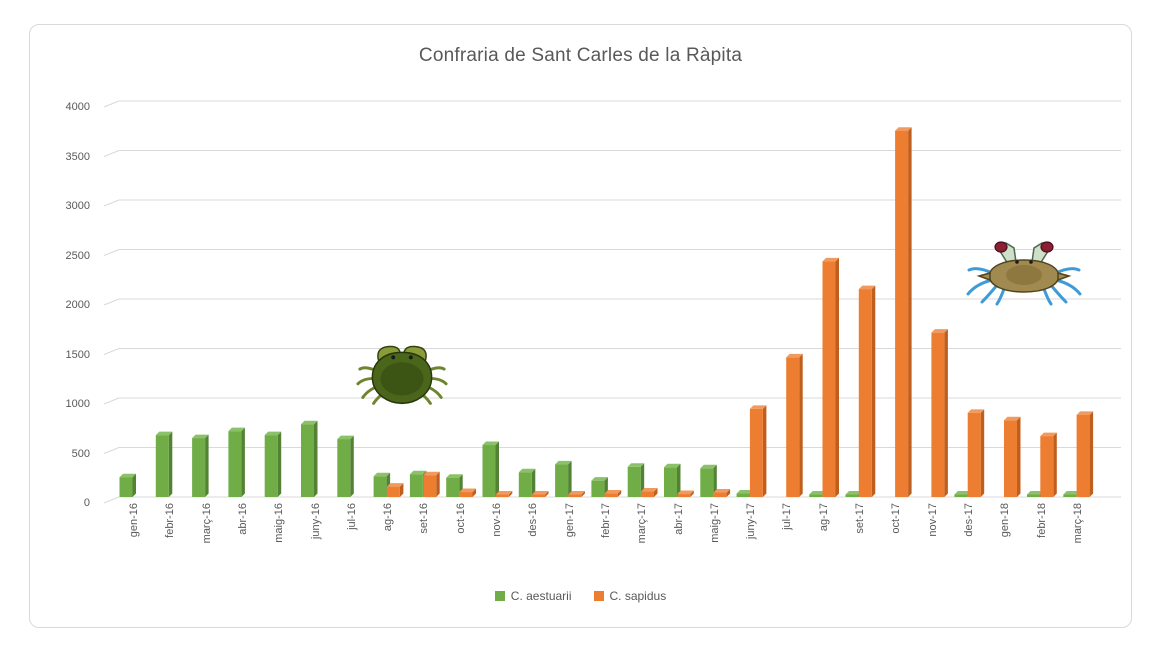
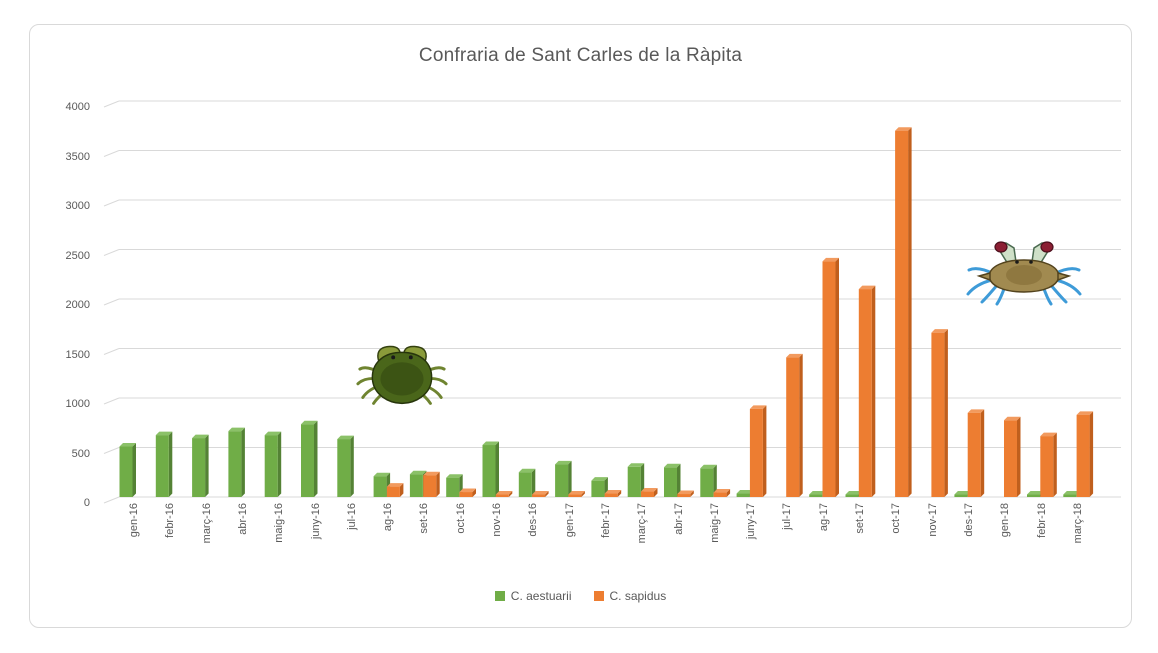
C. aestuarii/gen-16: 200 -> 500
